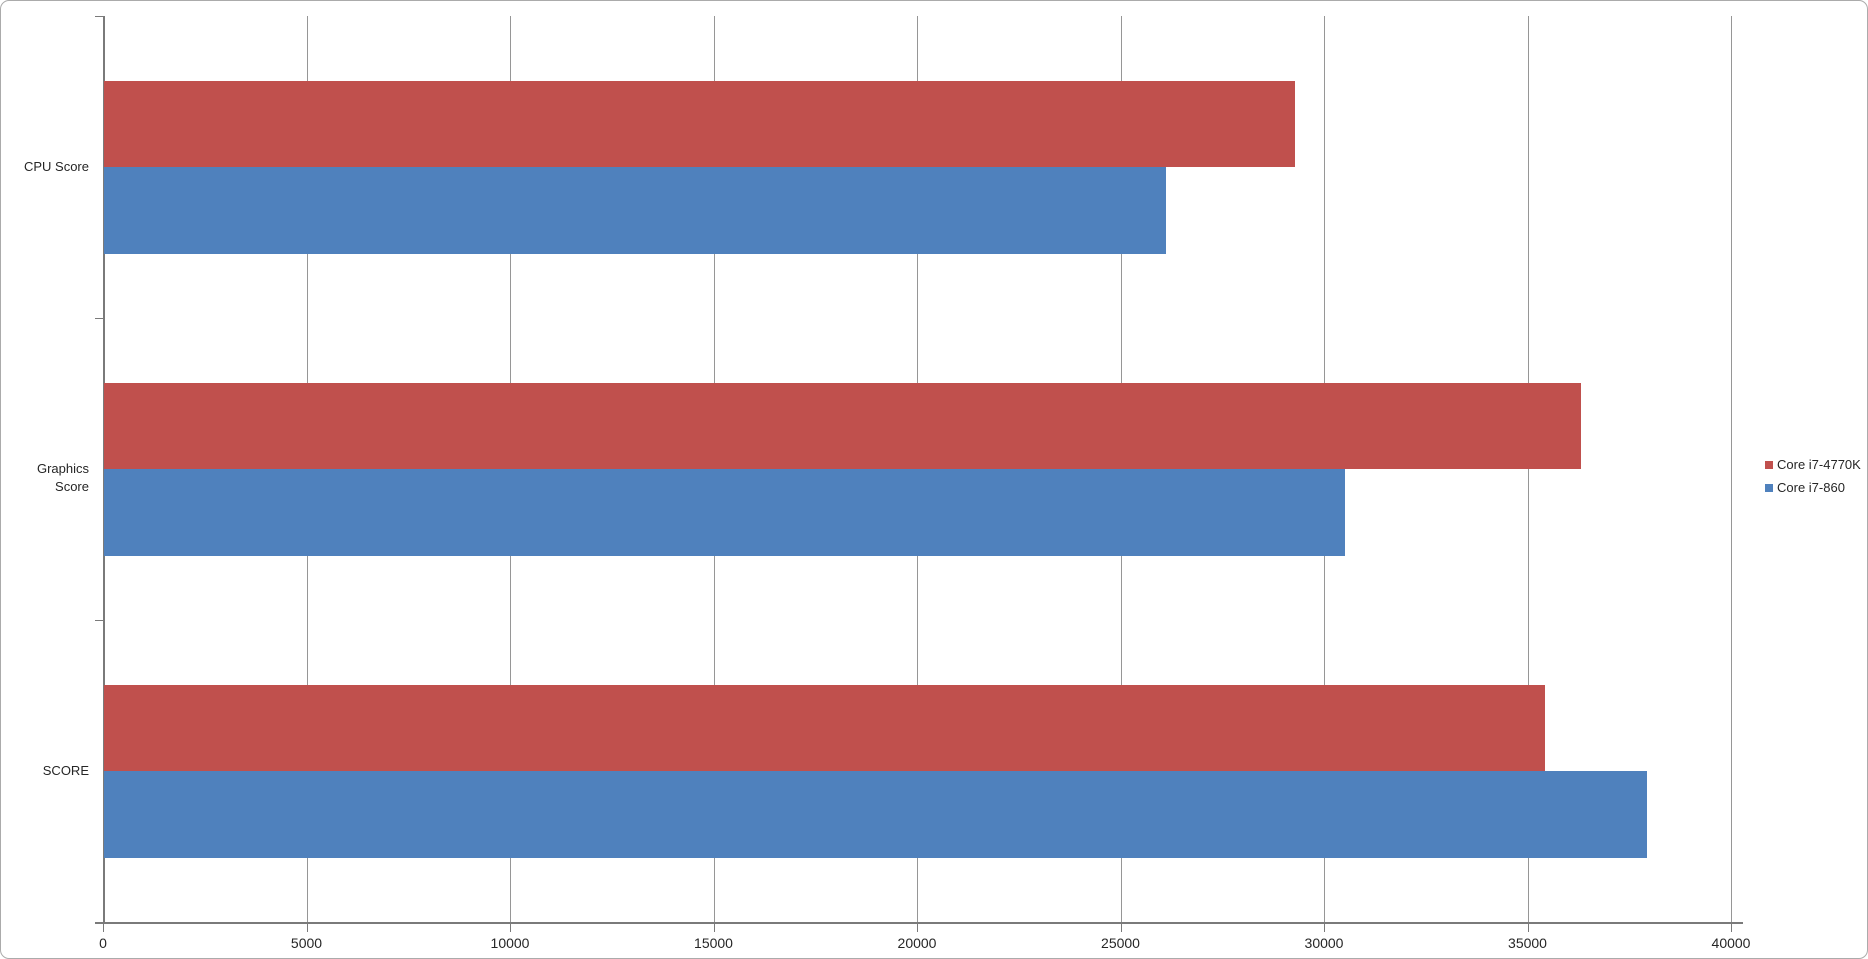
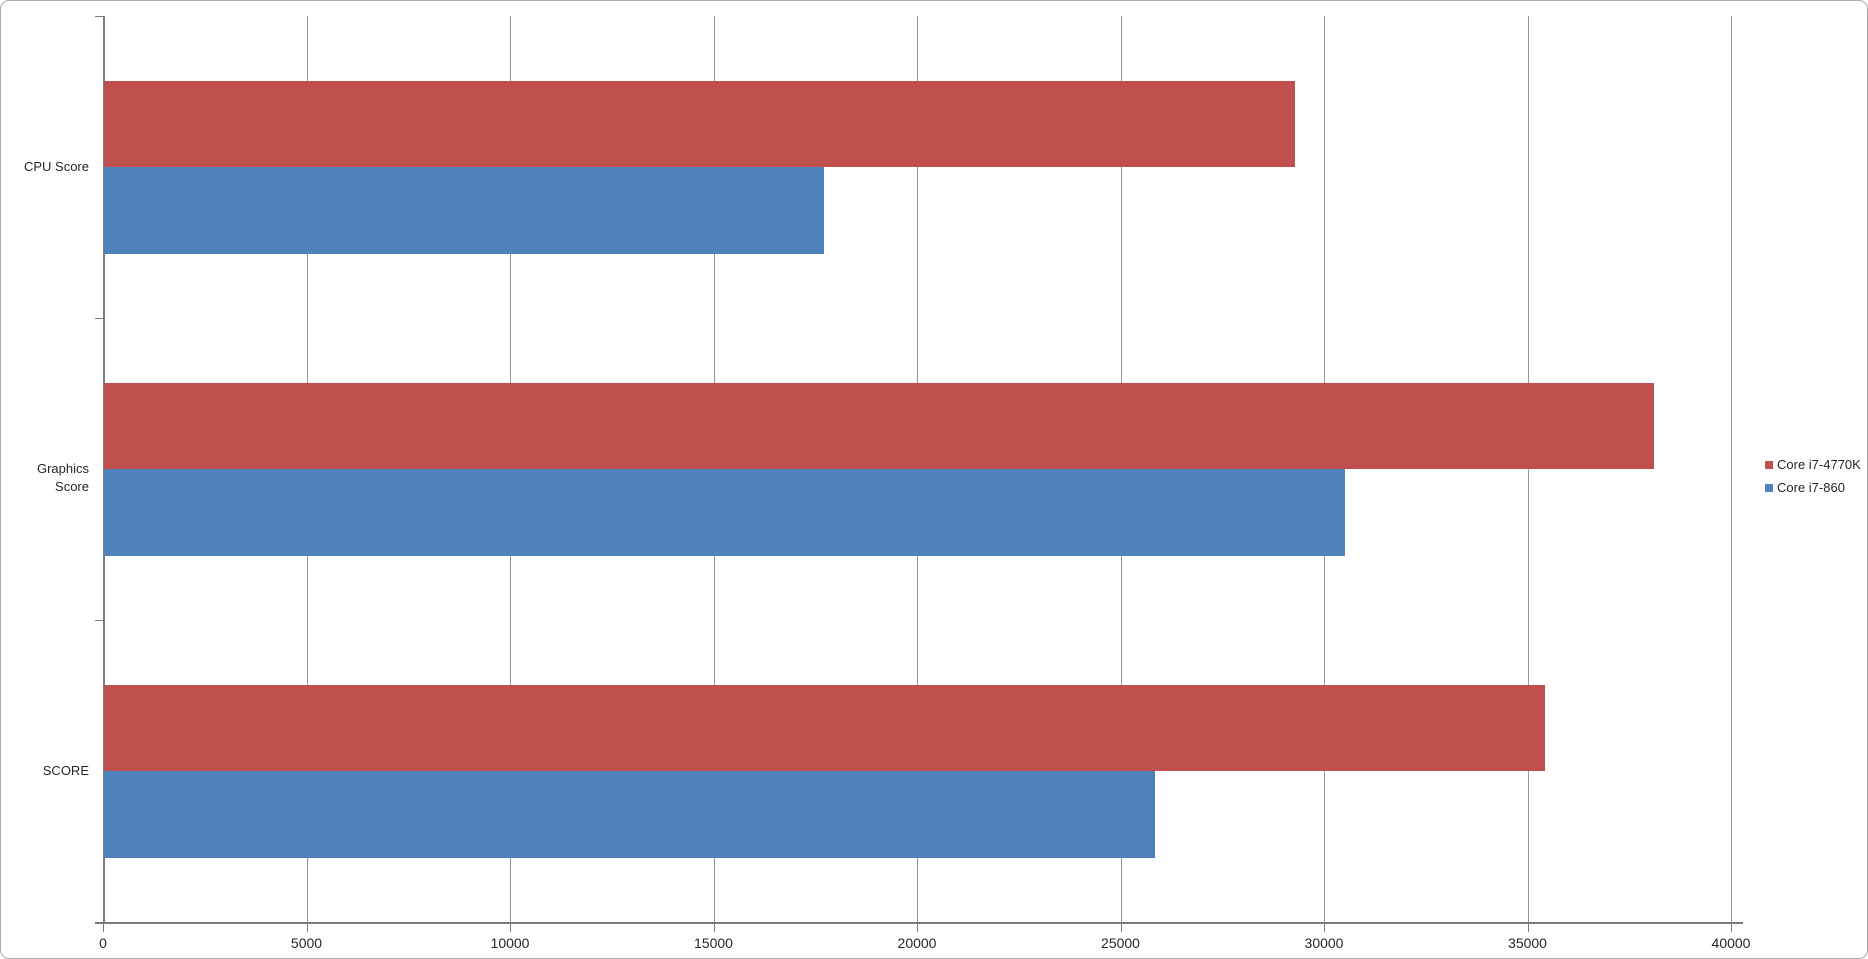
Core i7-860/CPU Score: 26100 -> 17700
Core i7-4770K/Graphics Score: 36300 -> 38100
Core i7-860/SCORE: 37900 -> 25800
